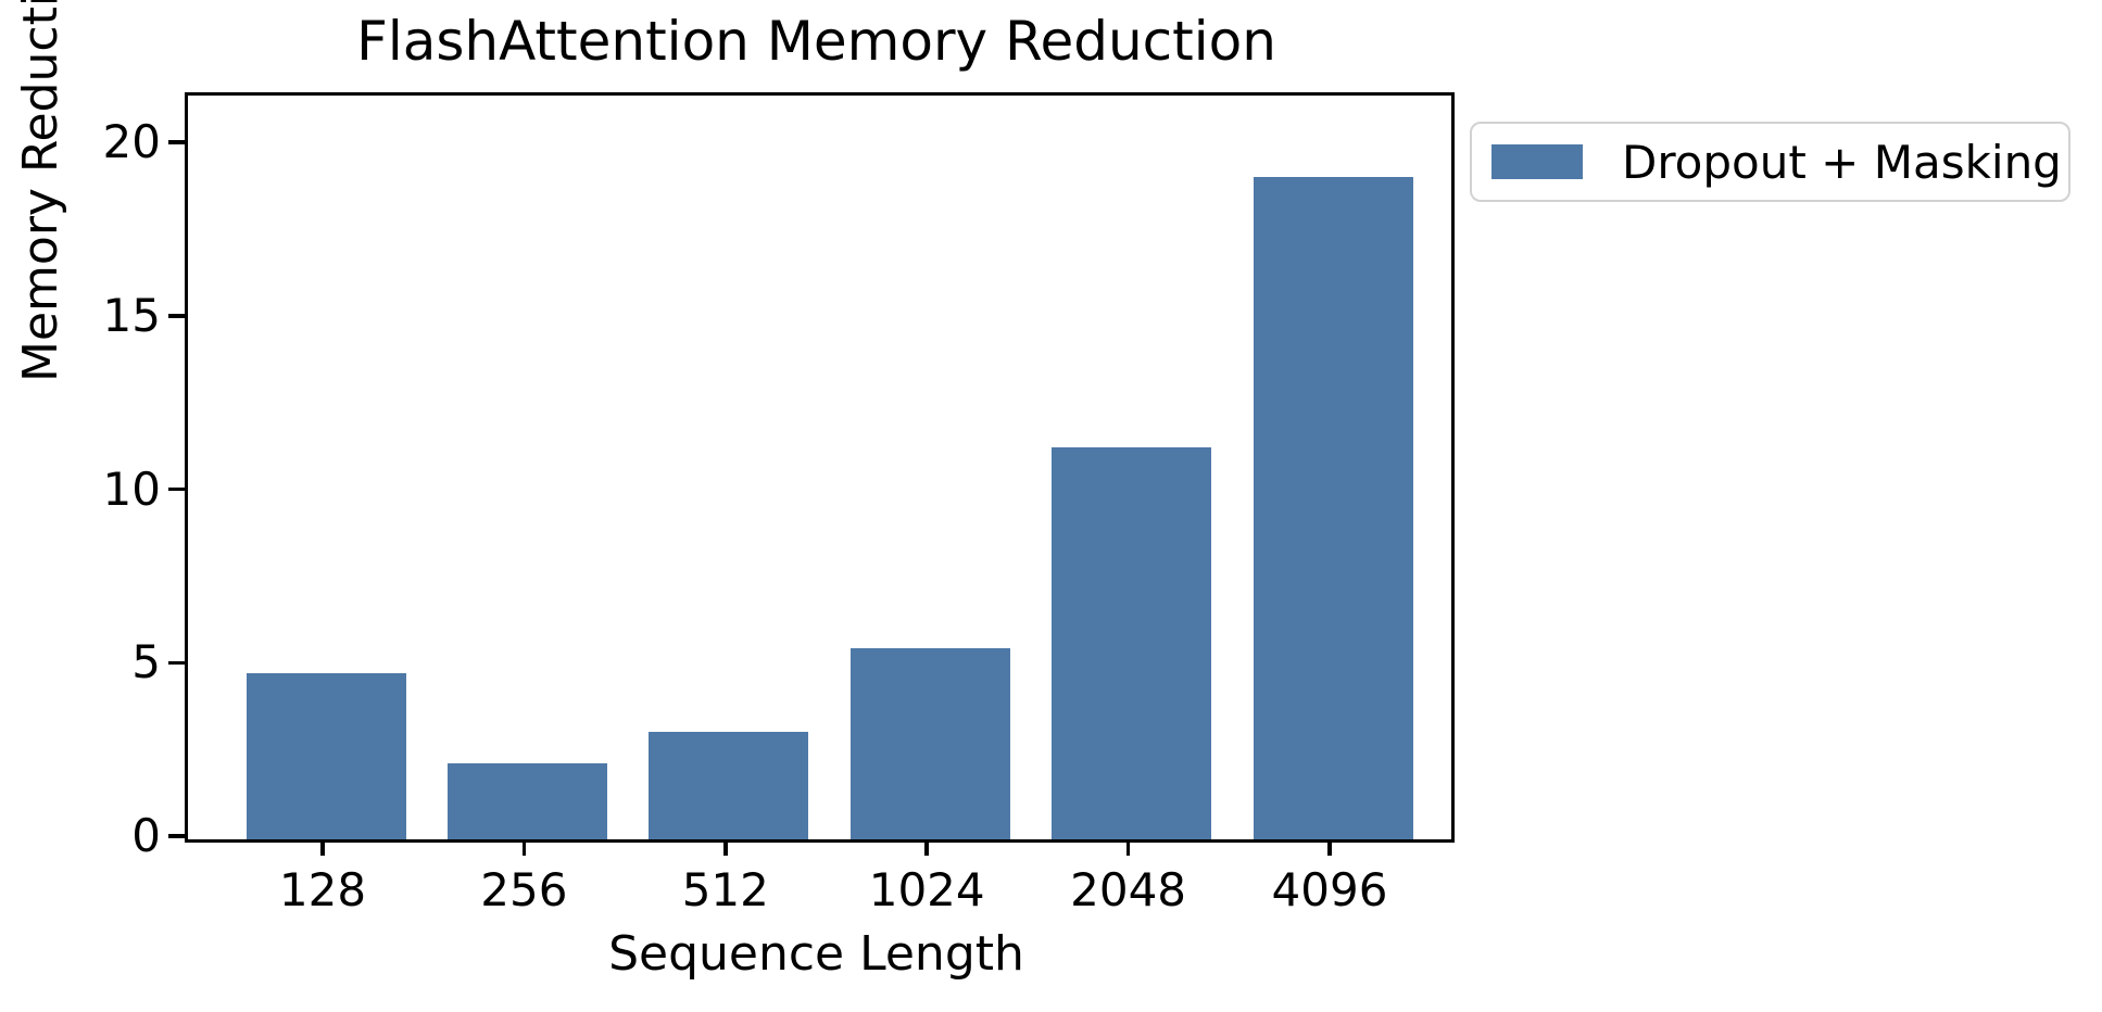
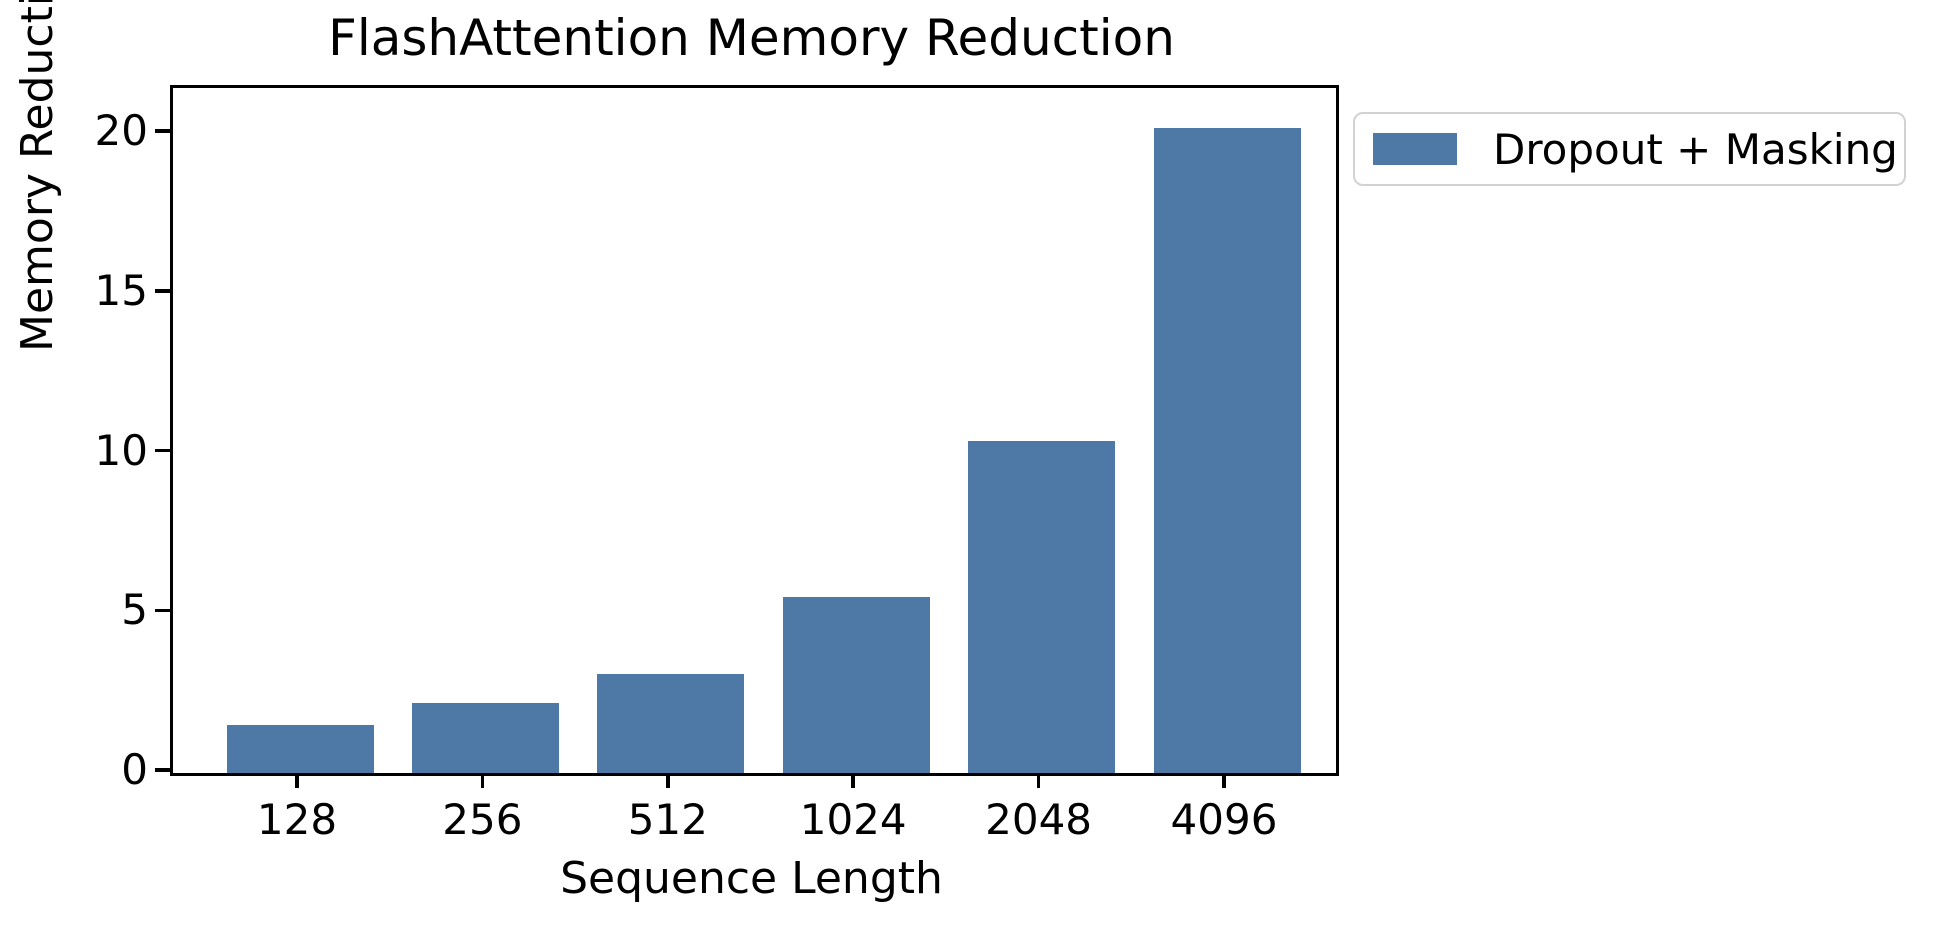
128: 4.8 -> 1.5
2048: 11.3 -> 10.4
4096: 19.1 -> 20.2
